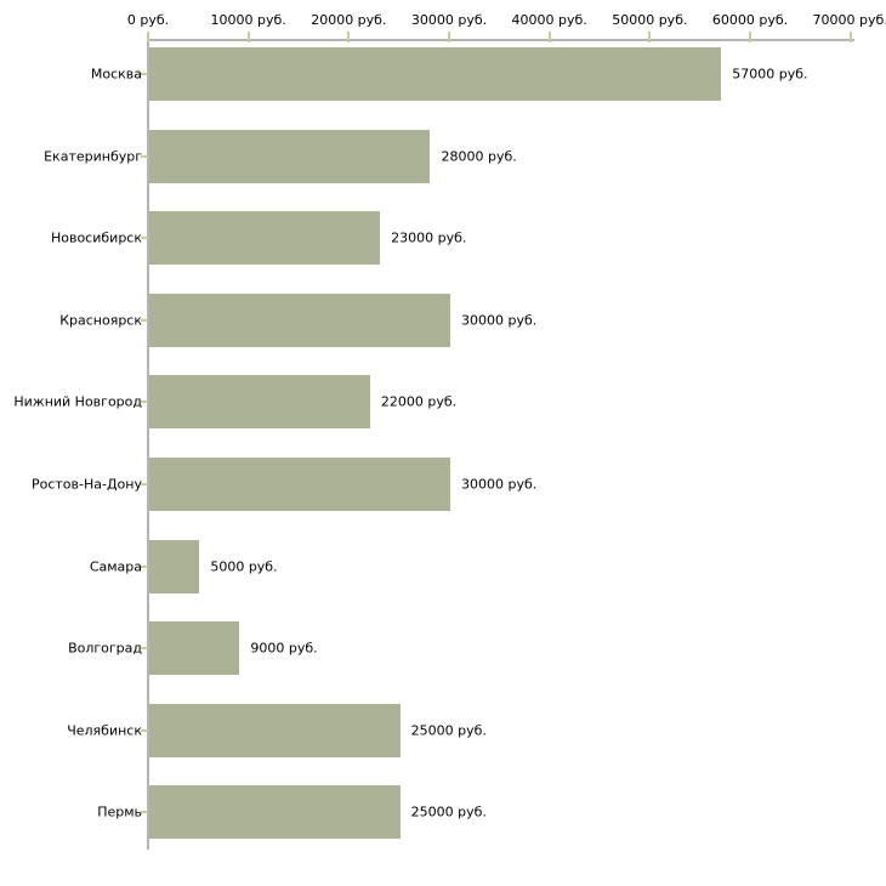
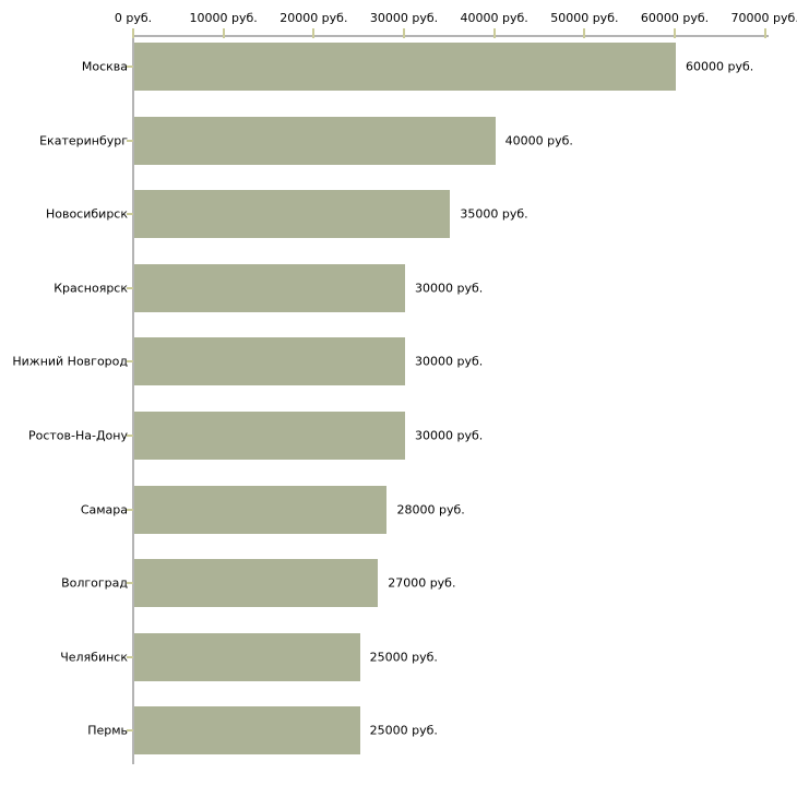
Москва: 57000 -> 60000
Екатеринбург: 28000 -> 40000
Новосибирск: 23000 -> 35000
Нижний Новгород: 22000 -> 30000
Самара: 5000 -> 28000
Волгоград: 9000 -> 27000
